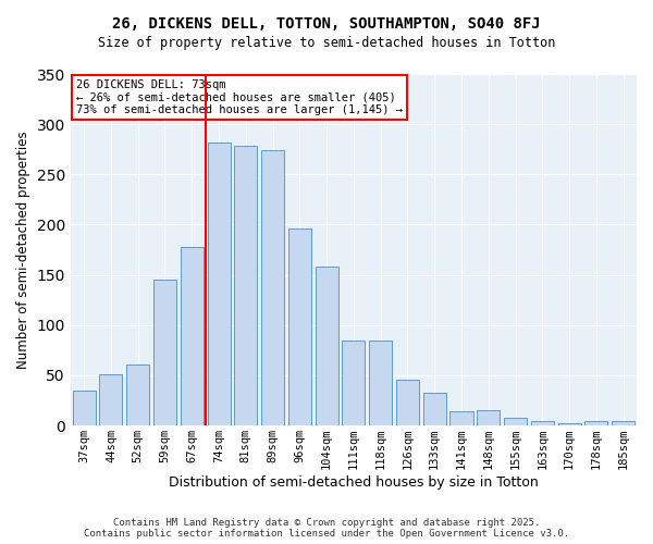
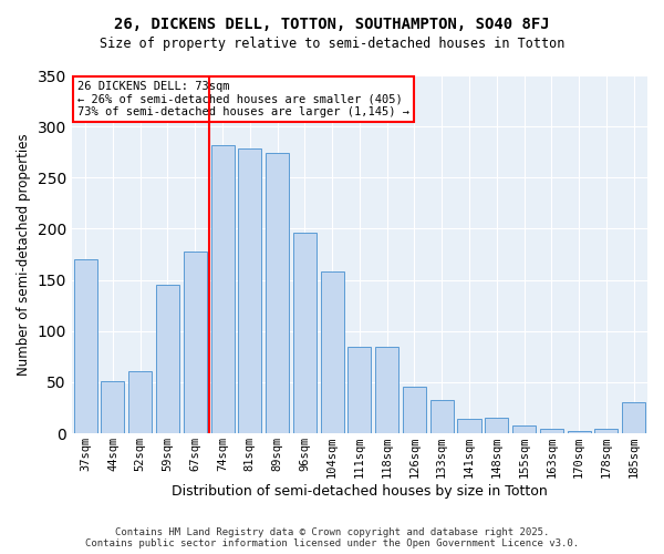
37sqm: 35 -> 170
185sqm: 5 -> 30
